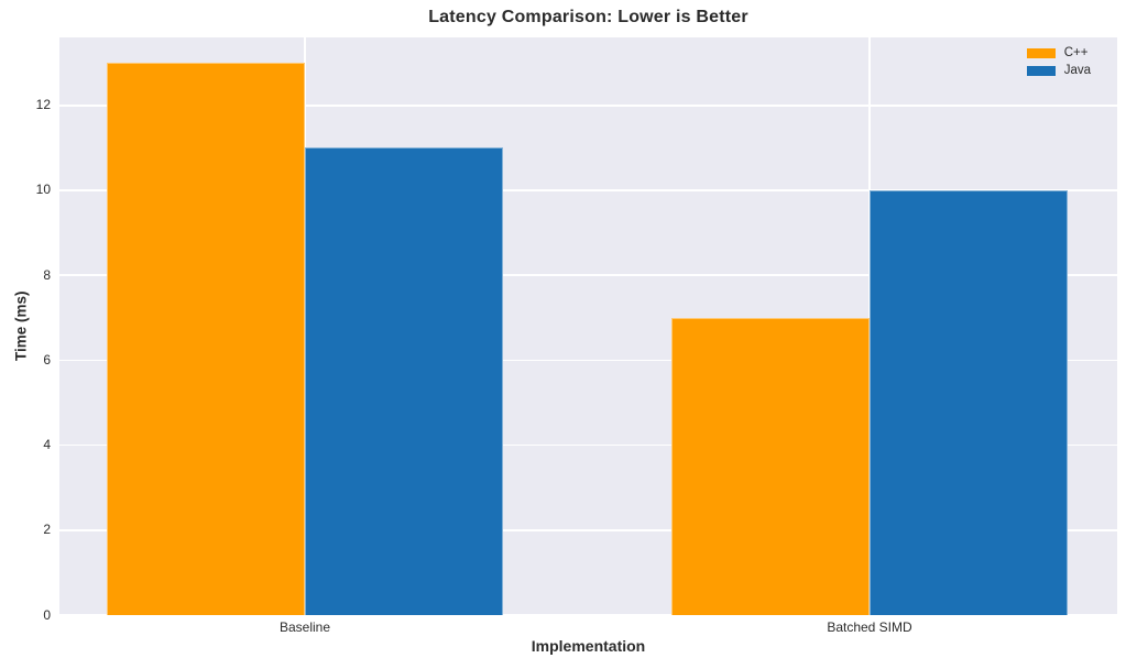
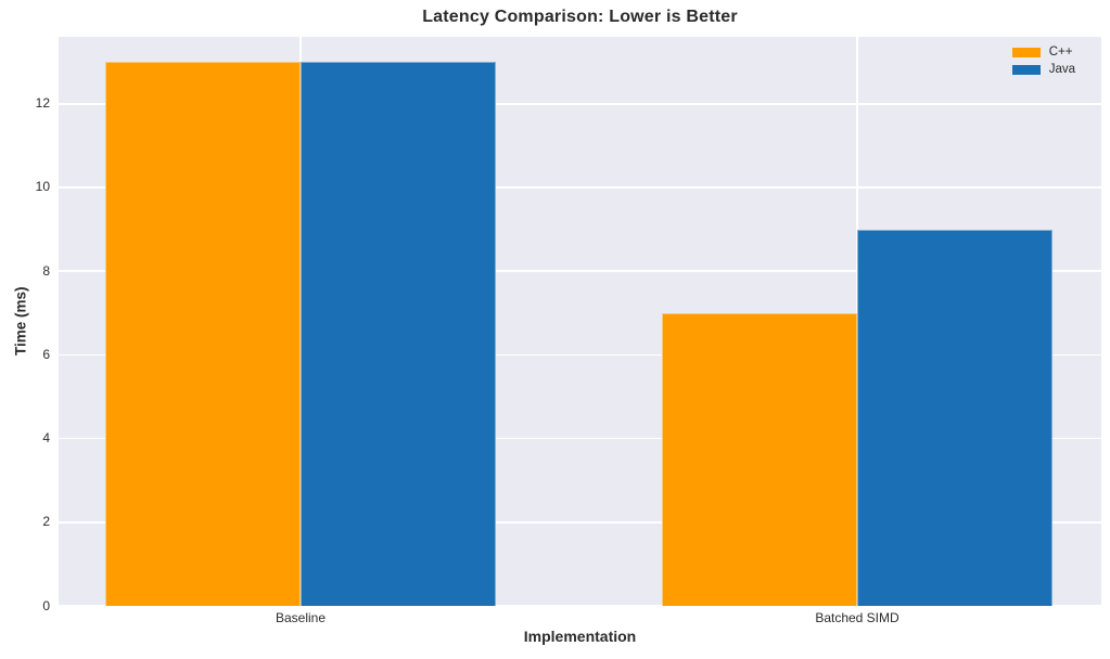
Java/Baseline: 11 -> 13
Java/Batched SIMD: 10 -> 9
